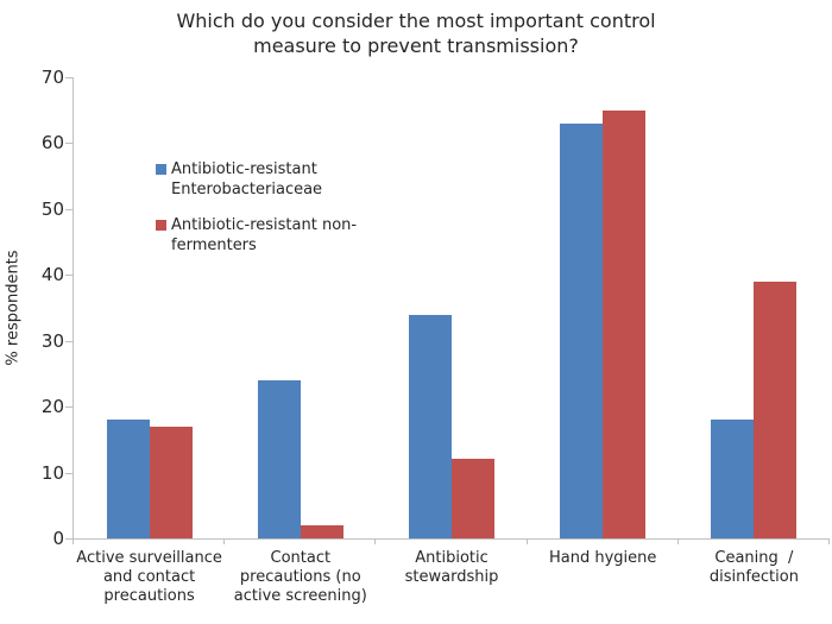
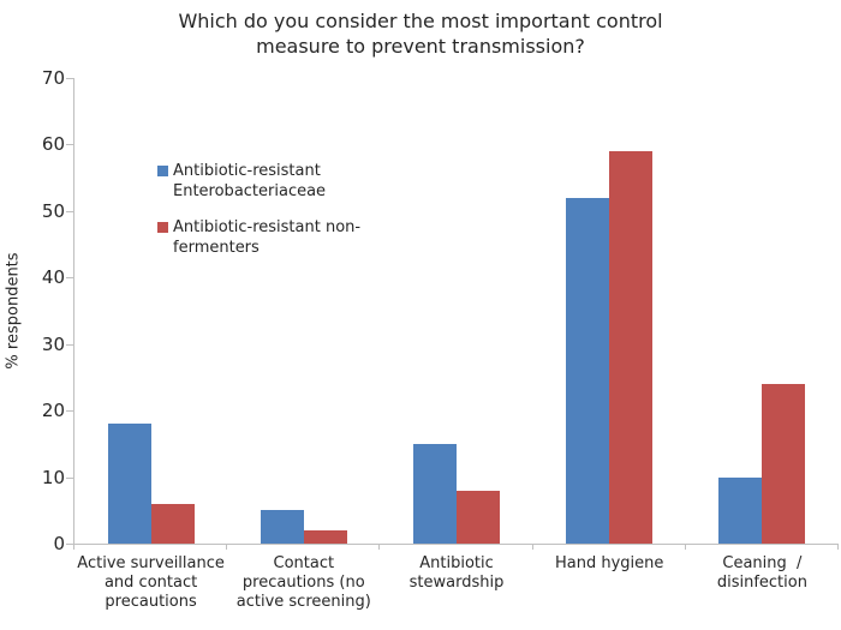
Antibiotic-resistant non- fermenters/Active surveillance and contact precautions: 17 -> 6
Antibiotic-resistant Enterobacteriaceae/Contact precautions (no active screening): 24 -> 5
Antibiotic-resistant Enterobacteriaceae/Antibiotic stewardship: 34 -> 15
Antibiotic-resistant non- fermenters/Antibiotic stewardship: 12 -> 8
Antibiotic-resistant Enterobacteriaceae/Hand hygiene: 63 -> 52
Antibiotic-resistant non- fermenters/Hand hygiene: 65 -> 59
Antibiotic-resistant Enterobacteriaceae/Ceaning / disinfection: 18 -> 10
Antibiotic-resistant non- fermenters/Ceaning / disinfection: 39 -> 24
